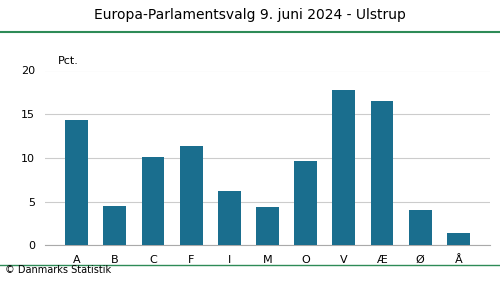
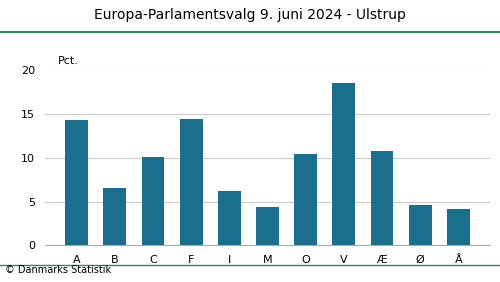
B: 4.5 -> 6.6
F: 11.4 -> 14.4
O: 9.6 -> 10.4
V: 17.8 -> 18.6
Æ: 16.5 -> 10.8
Ø: 4.0 -> 4.6
Å: 1.4 -> 4.2
